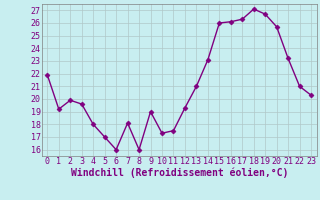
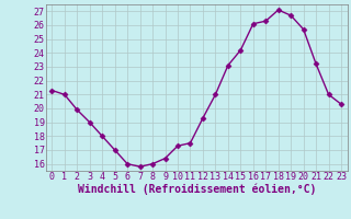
0: 21.9 -> 21.3
1: 19.2 -> 21.0
3: 19.6 -> 19.0
7: 18.1 -> 15.8
9: 19.0 -> 16.4
15: 26.0 -> 24.2
